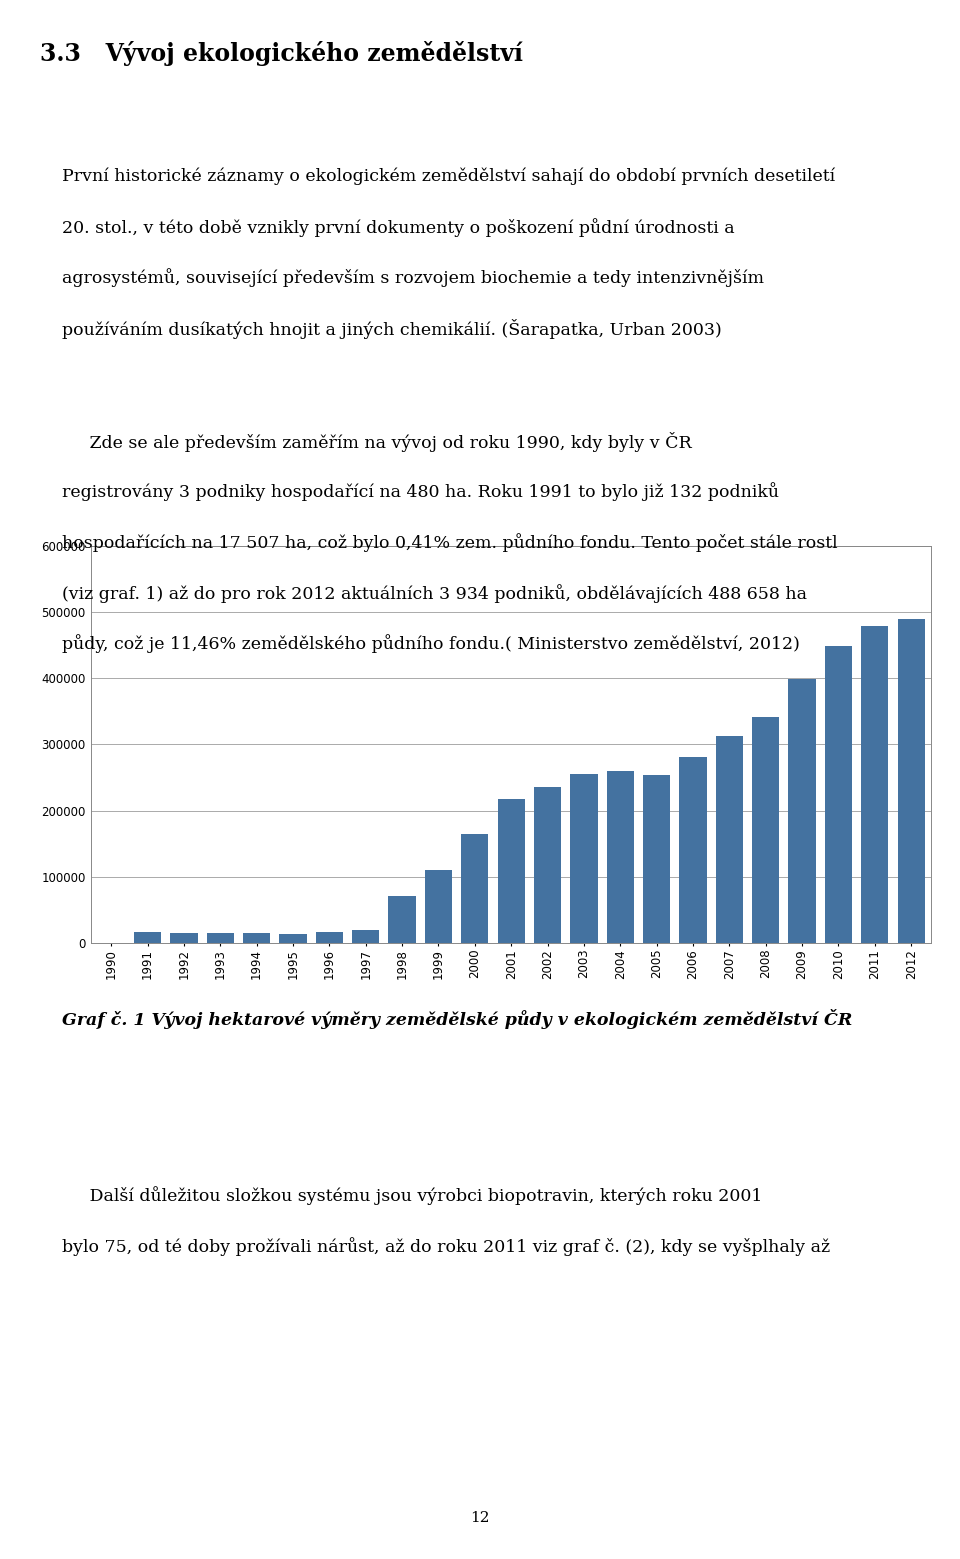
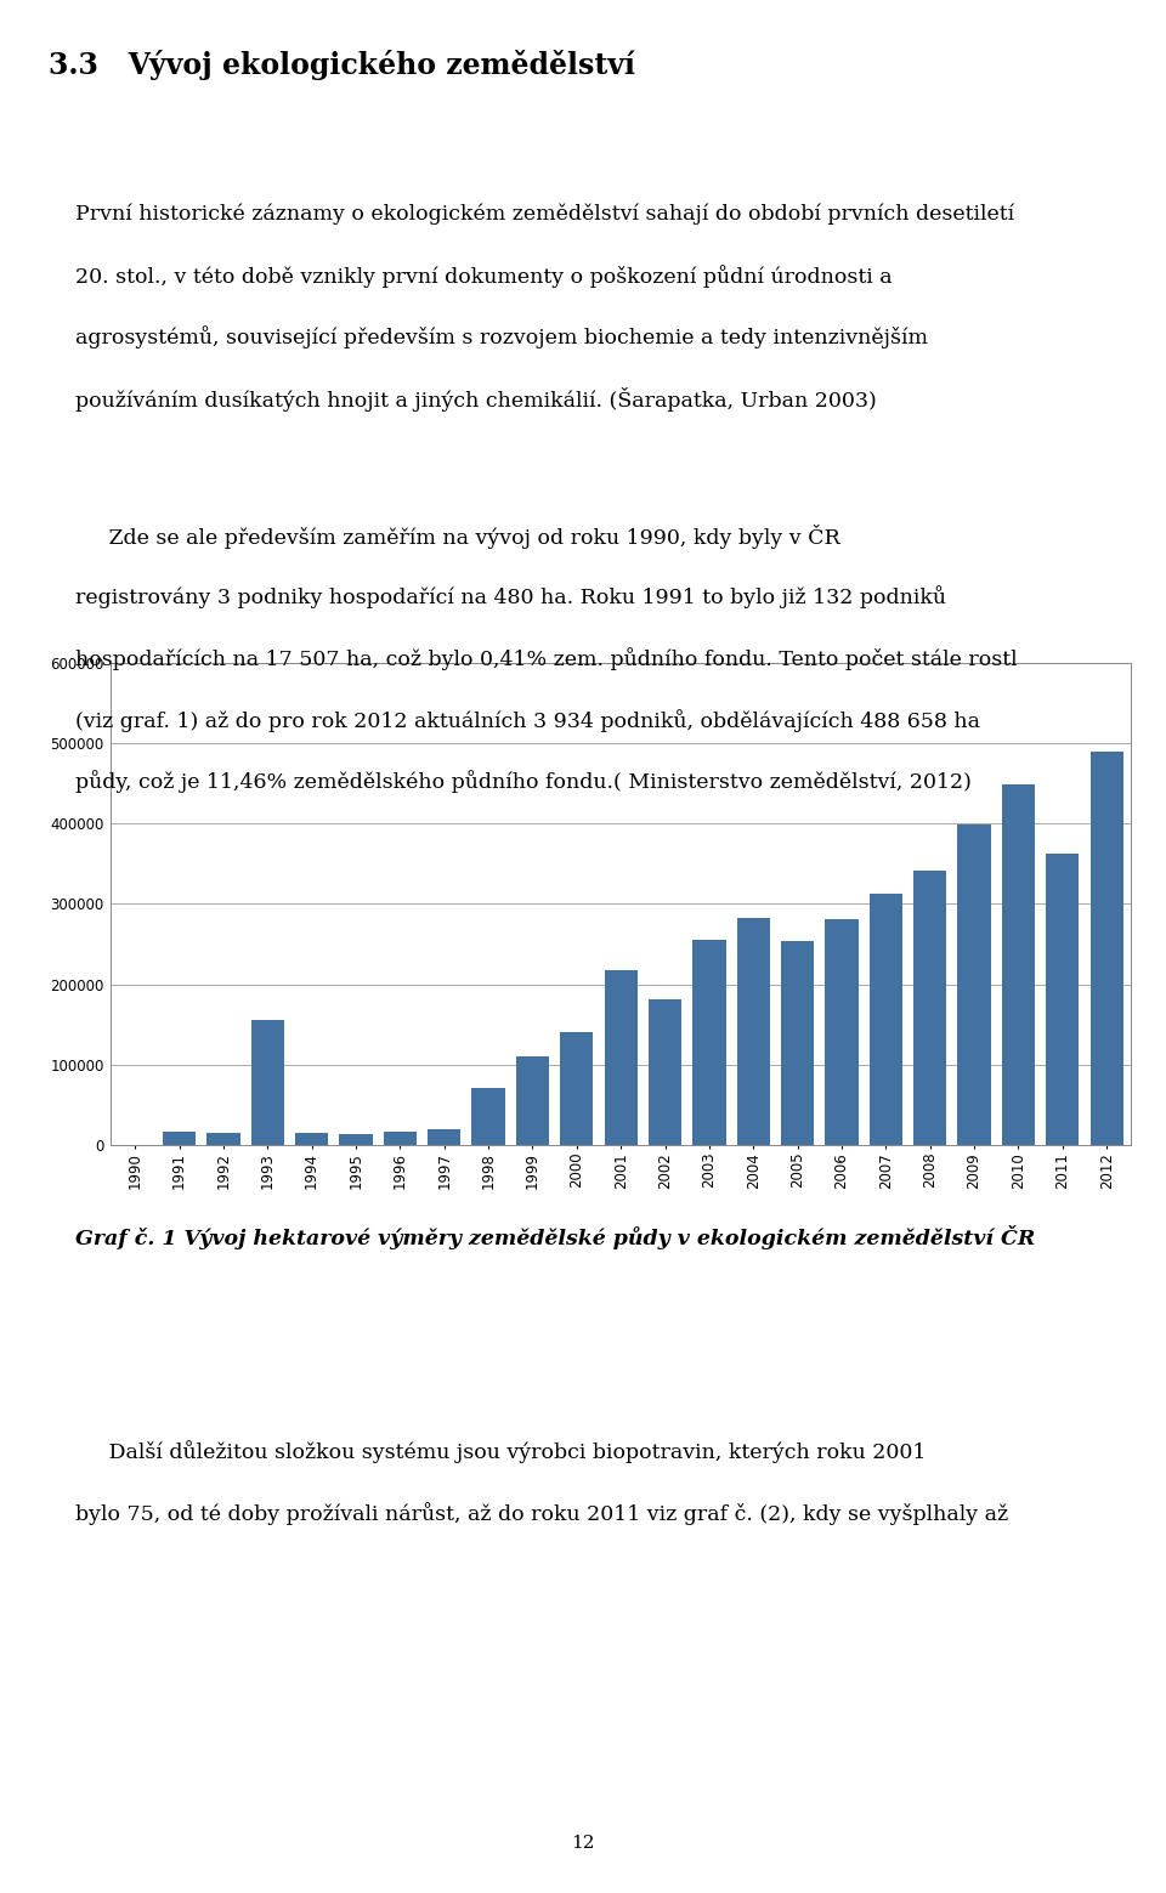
1993: 15000 -> 156000
2000: 165000 -> 140000
2002: 235000 -> 182000
2004: 260000 -> 282000
2011: 478000 -> 362000
